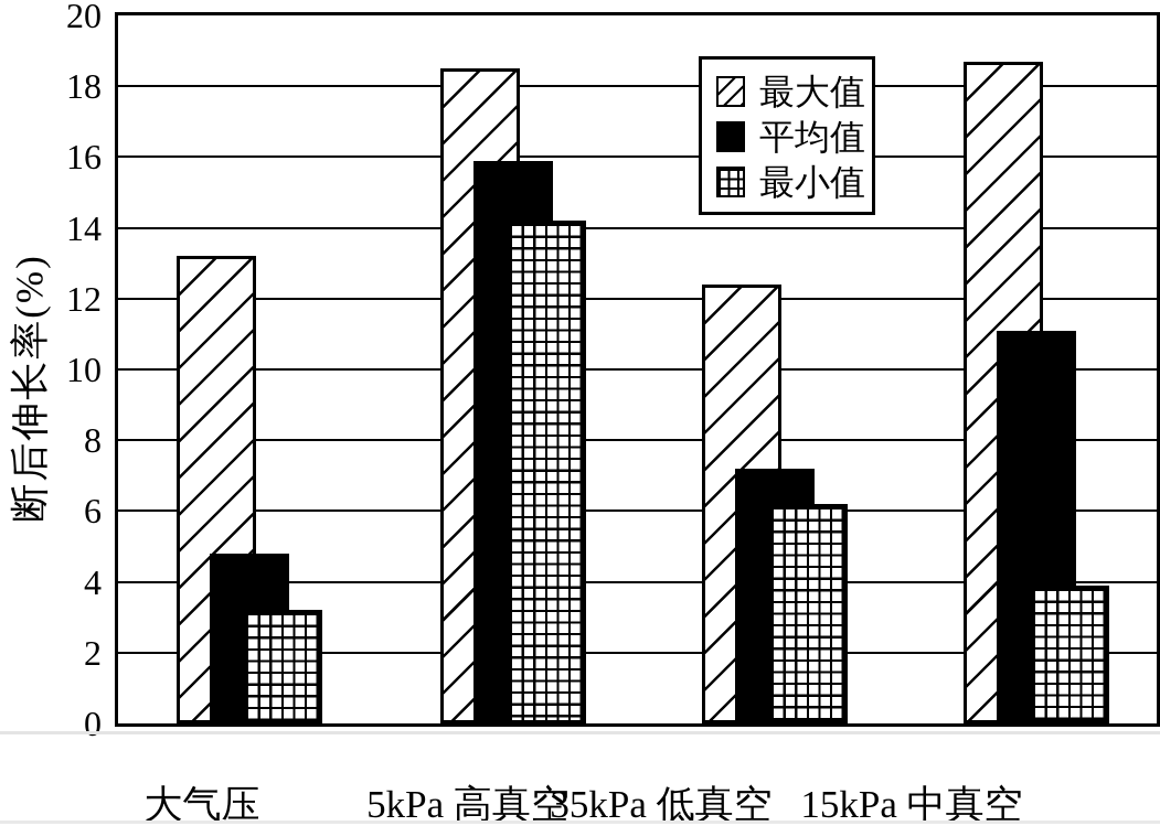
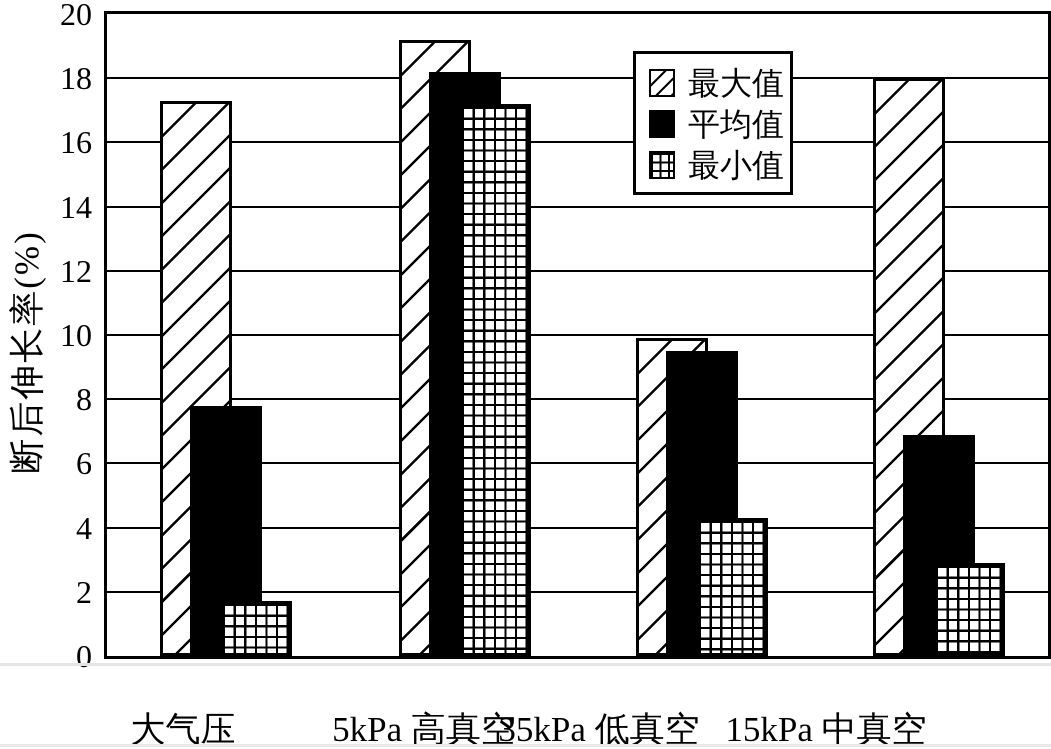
最大值/大气压: 13.2 -> 17.3
平均值/大气压: 4.8 -> 7.8
最小值/大气压: 3.2 -> 1.7
最大值/5kPa 高真空: 18.5 -> 19.2
平均值/5kPa 高真空: 15.9 -> 18.2
最小值/5kPa 高真空: 14.2 -> 17.2
最大值/35kPa 低真空: 12.4 -> 9.9
平均值/35kPa 低真空: 7.2 -> 9.5
最小值/35kPa 低真空: 6.2 -> 4.3
最大值/15kPa 中真空: 18.7 -> 18.0
平均值/15kPa 中真空: 11.1 -> 6.9
最小值/15kPa 中真空: 3.9 -> 2.9
